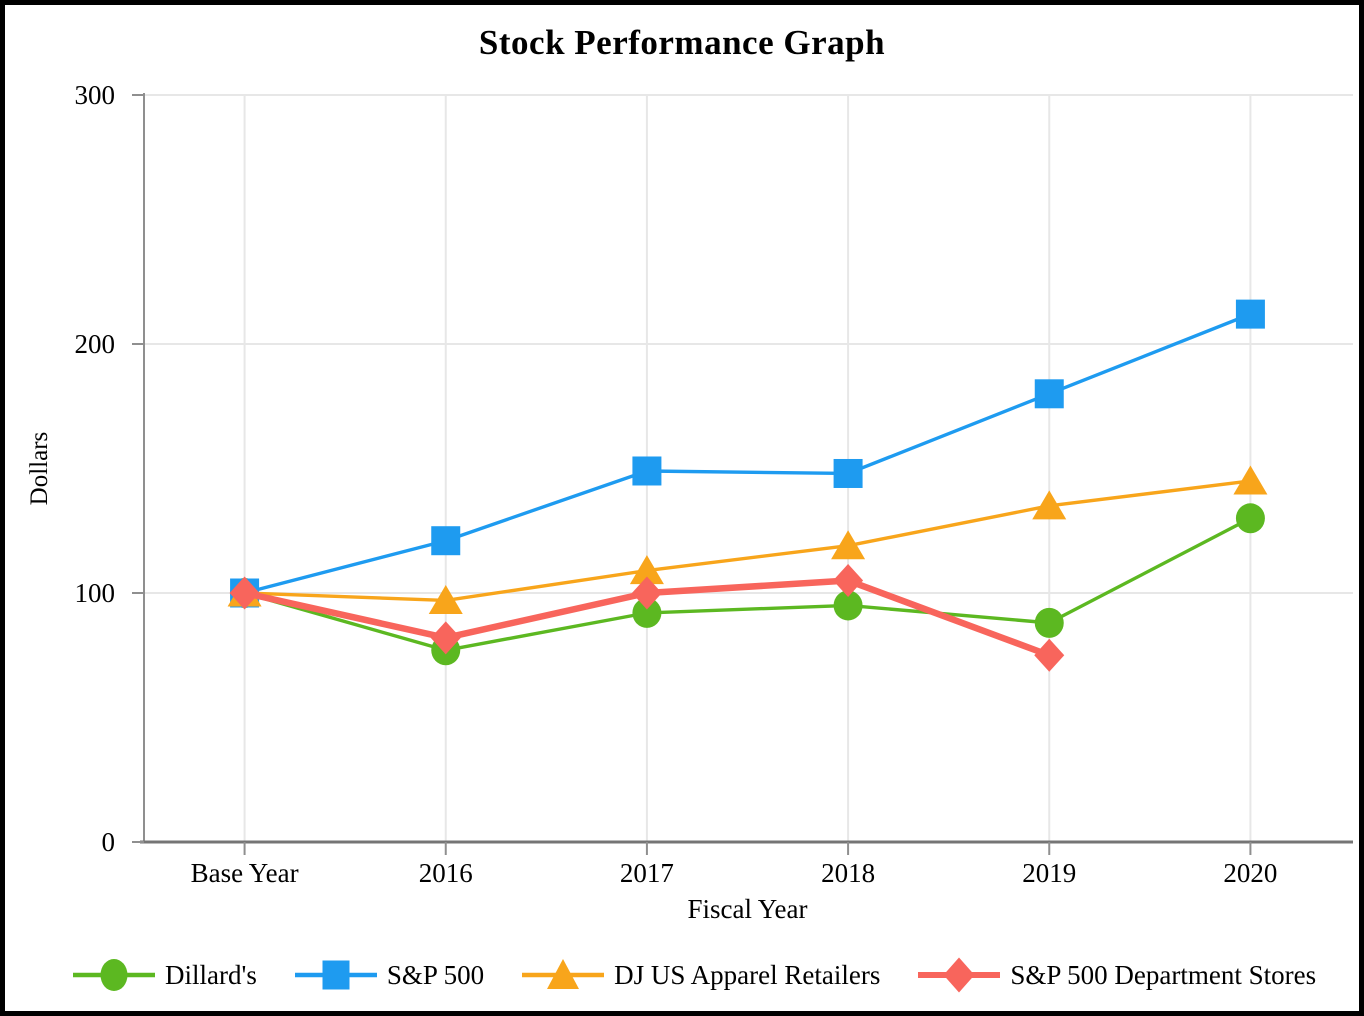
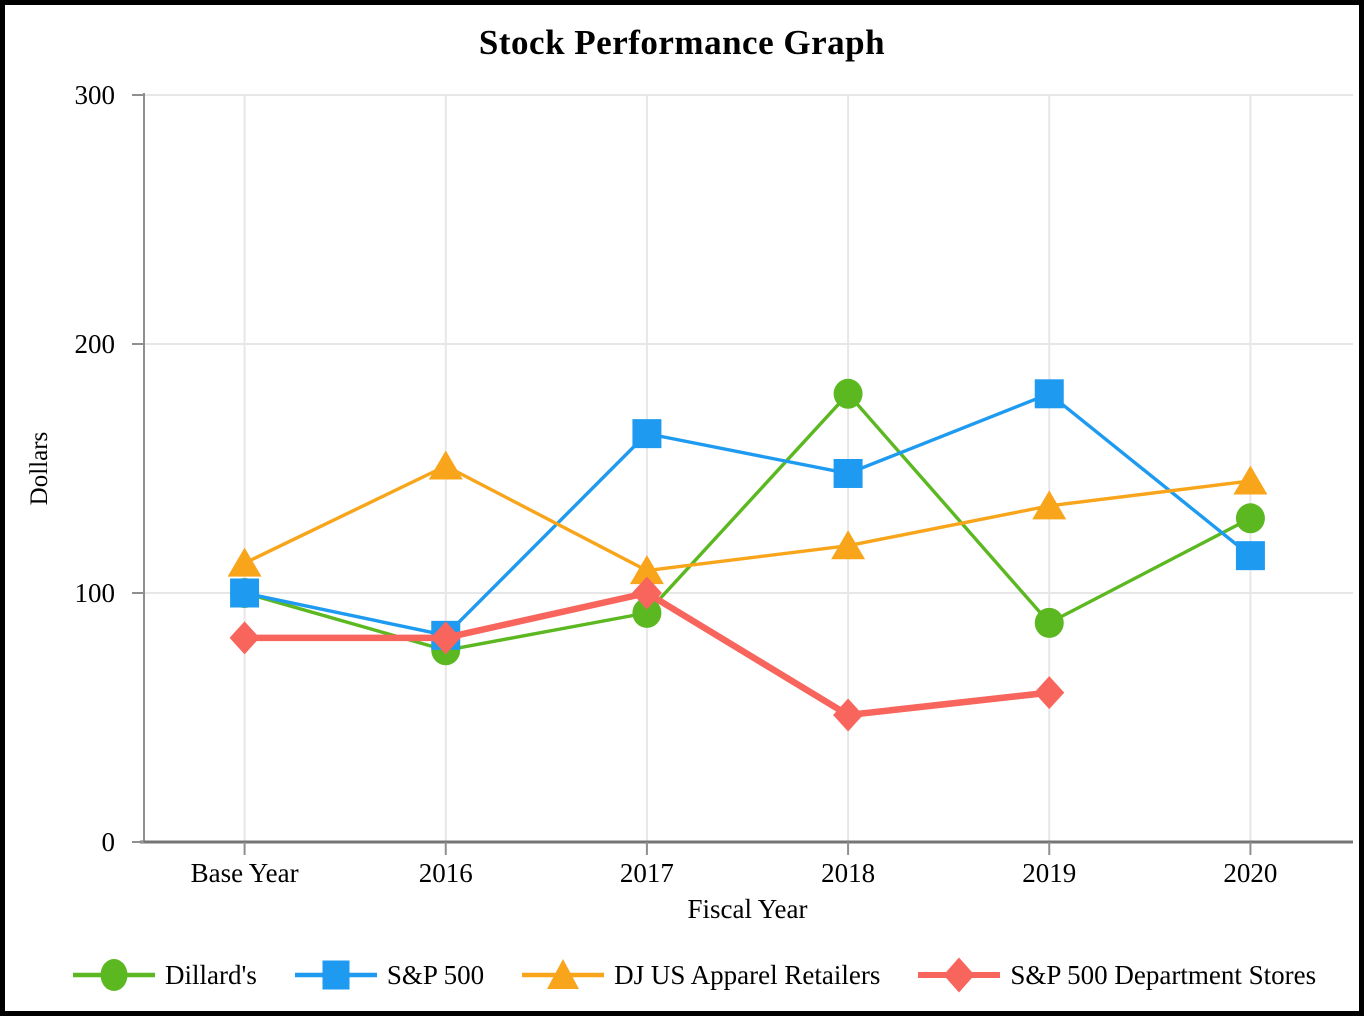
DJ US Apparel Retailers/Base Year: 100 -> 112
S&P 500 Department Stores/Base Year: 100 -> 82
S&P 500/2016: 121 -> 83
DJ US Apparel Retailers/2016: 97 -> 151
S&P 500/2017: 149 -> 164
Dillard's/2018: 95 -> 180
S&P 500 Department Stores/2018: 105 -> 51
S&P 500 Department Stores/2019: 75 -> 60
S&P 500/2020: 212 -> 115
